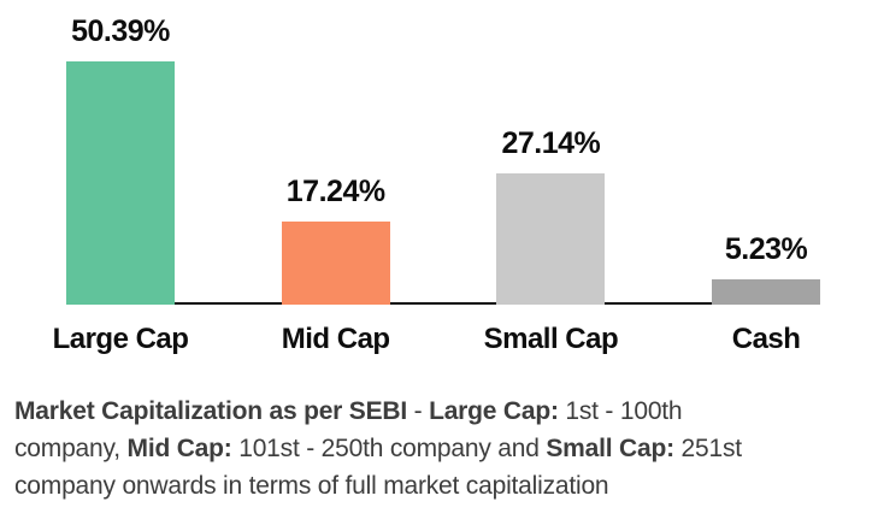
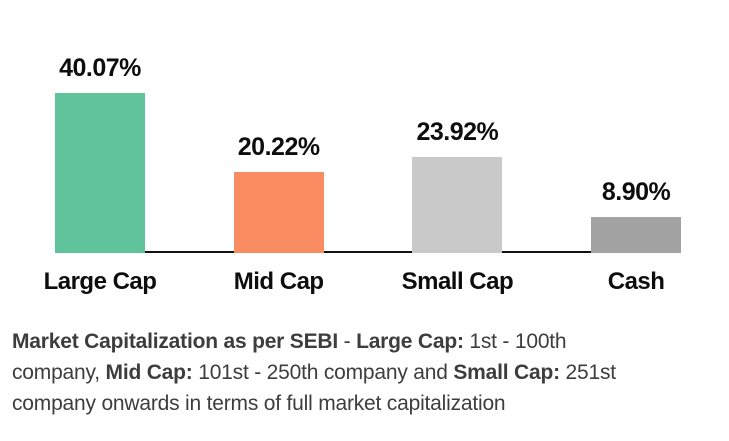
Large Cap: 50.39% -> 40.07%
Mid Cap: 17.24% -> 20.22%
Small Cap: 27.14% -> 23.92%
Cash: 5.23% -> 8.90%
